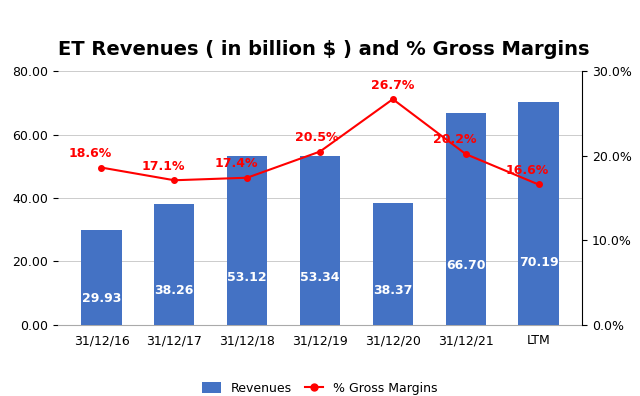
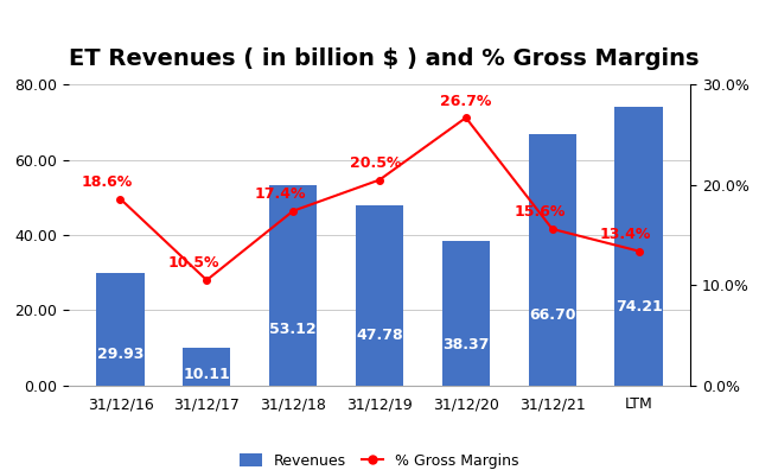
Revenues/31/12/17: 38.26 -> 10.11
% Gross Margins/31/12/17: 17.1% -> 10.5%
Revenues/31/12/19: 53.34 -> 47.78
% Gross Margins/31/12/21: 20.2% -> 15.6%
Revenues/LTM: 70.19 -> 74.21
% Gross Margins/LTM: 16.6% -> 13.4%
